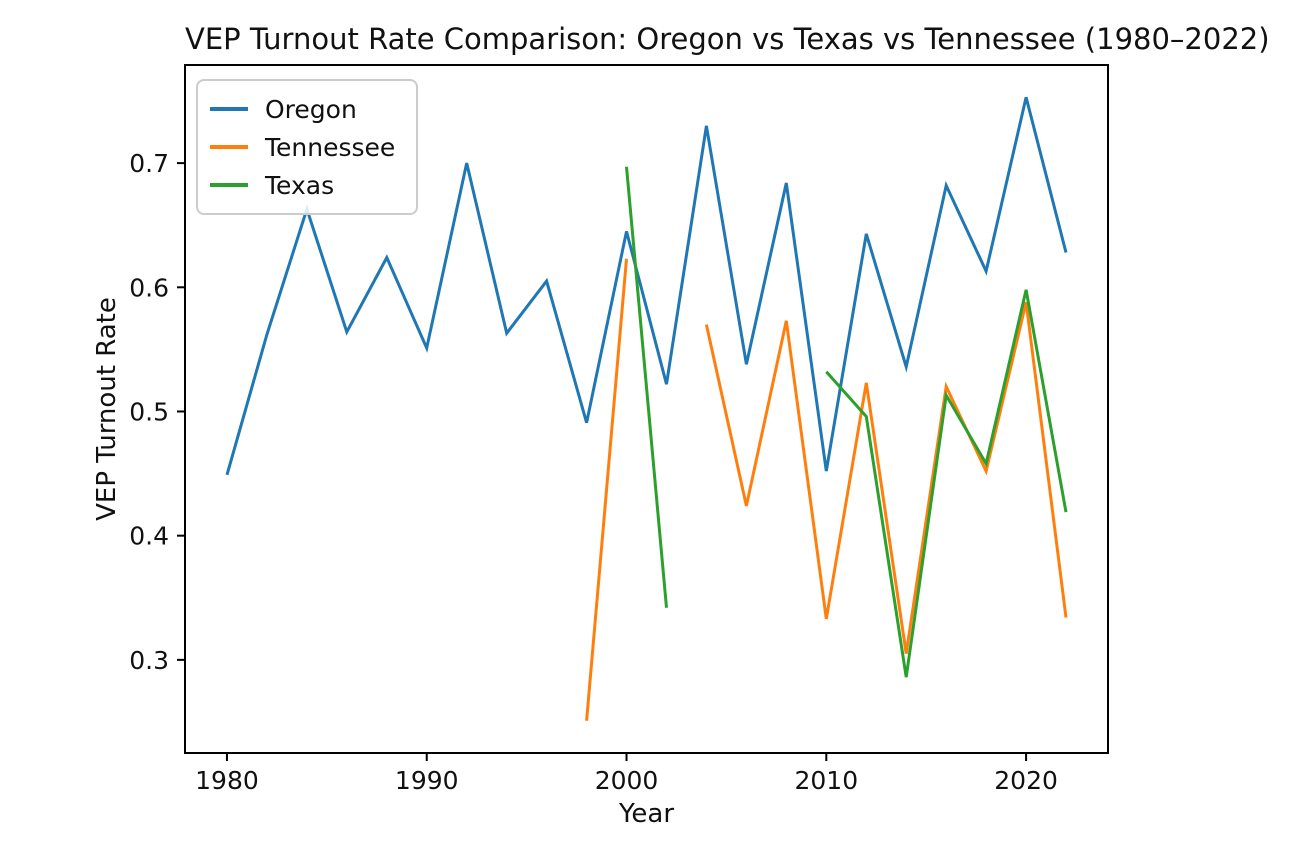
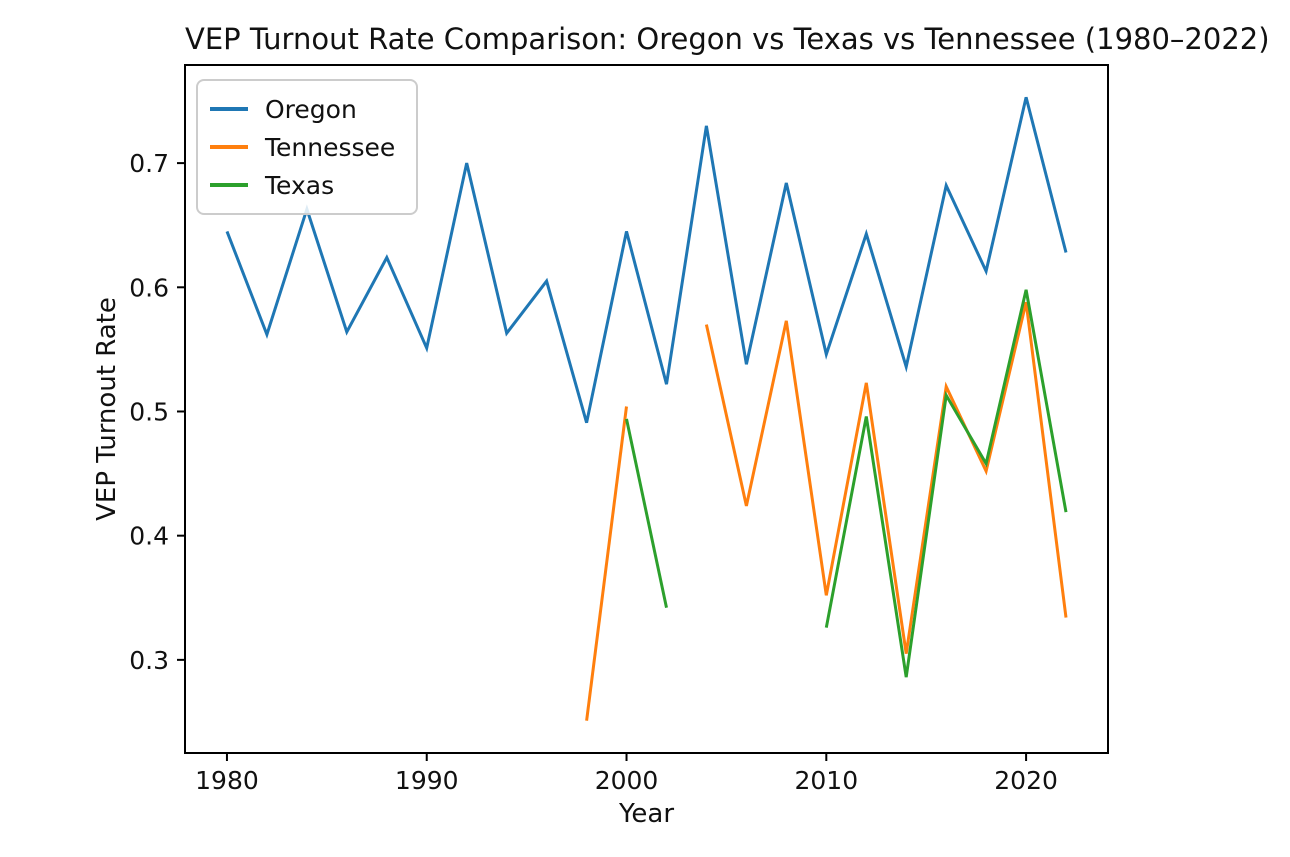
Oregon/1980: 0.449 -> 0.645
Tennessee/2000: 0.623 -> 0.504
Texas/2000: 0.697 -> 0.494
Oregon/2010: 0.452 -> 0.546
Tennessee/2010: 0.333 -> 0.352
Texas/2010: 0.532 -> 0.326
